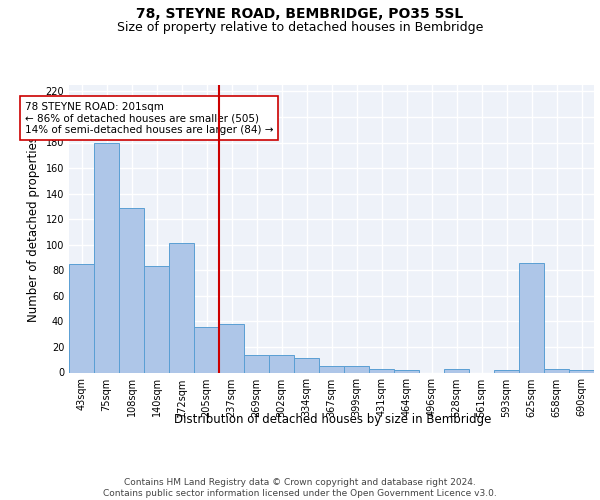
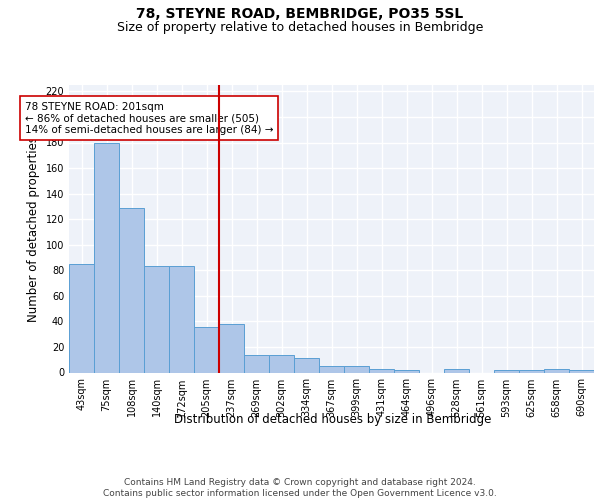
172sqm: 101 -> 83
625sqm: 86 -> 2
